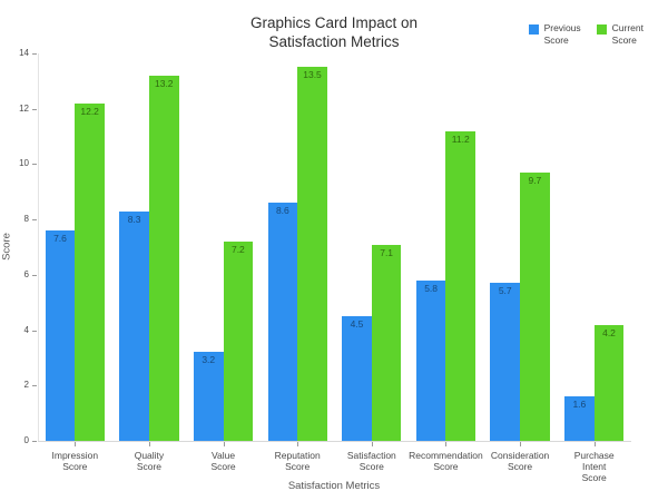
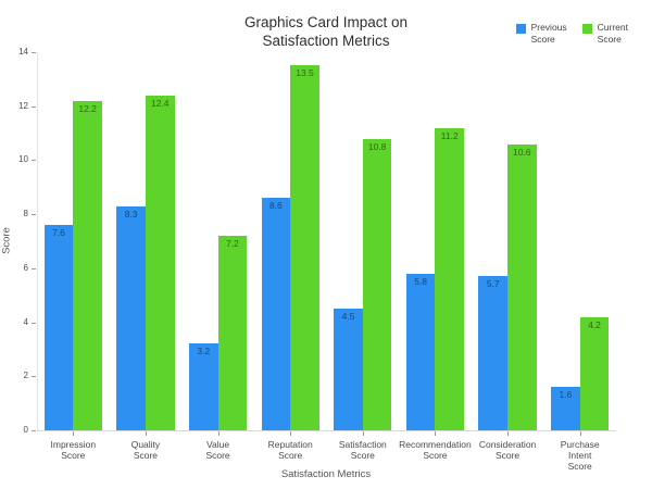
Current Score/Quality Score: 13.2 -> 12.4
Current Score/Satisfaction Score: 7.1 -> 10.8
Current Score/Consideration Score: 9.7 -> 10.6
